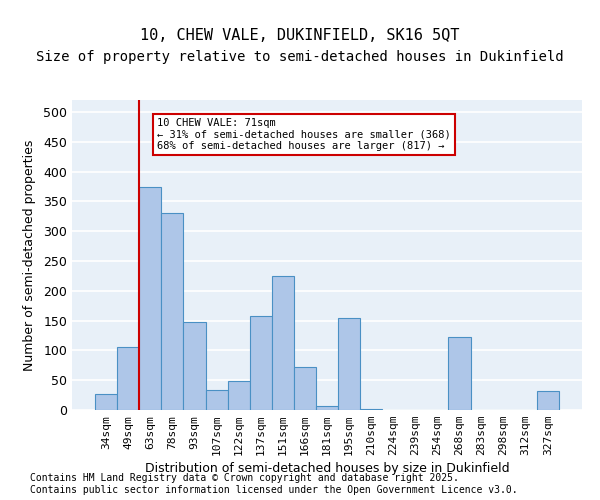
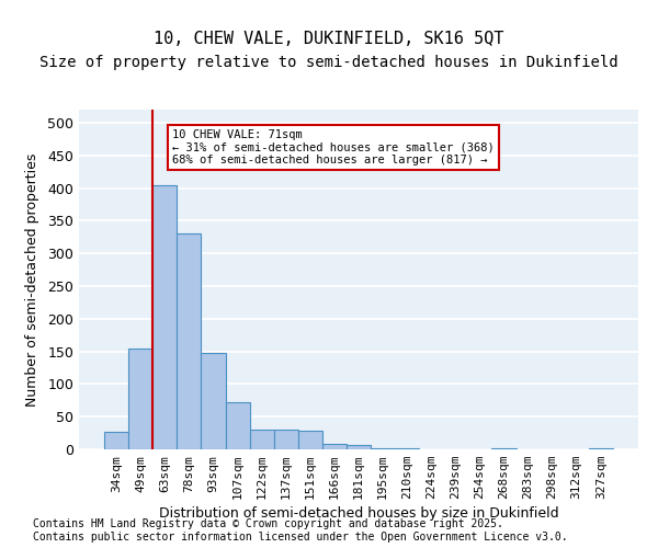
49sqm: 106 -> 155
63sqm: 374 -> 405
107sqm: 34 -> 72
122sqm: 48 -> 30
137sqm: 158 -> 30
151sqm: 224 -> 29
166sqm: 72 -> 8
195sqm: 154 -> 1
268sqm: 122 -> 1
327sqm: 32 -> 2
